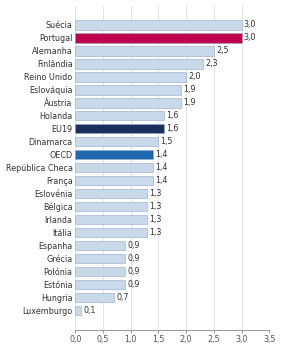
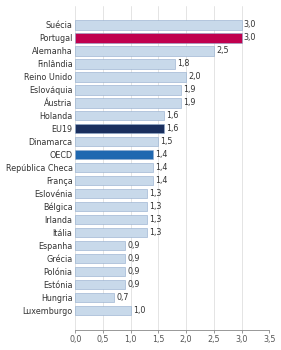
Finlândia: 2,3 -> 1,8
Luxemburgo: 0,1 -> 1,0
